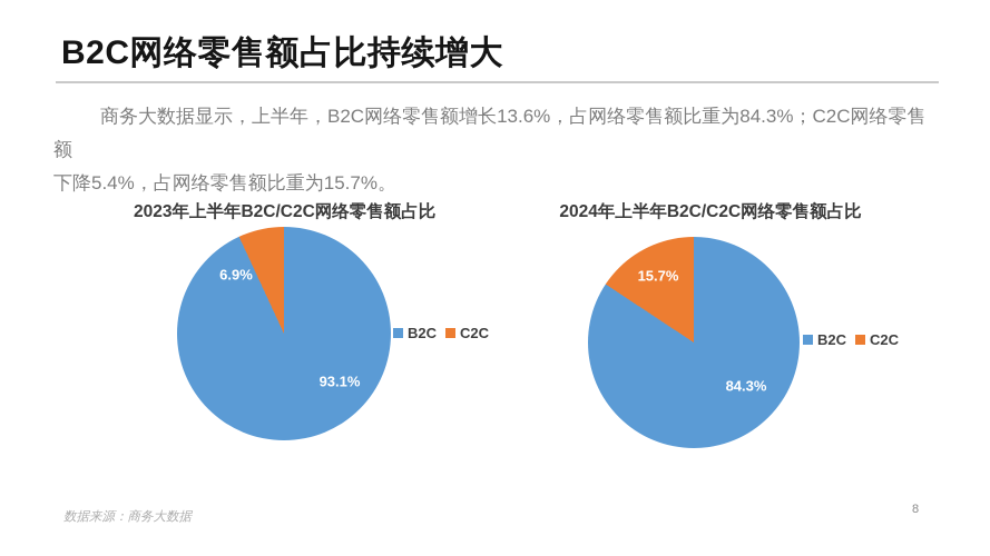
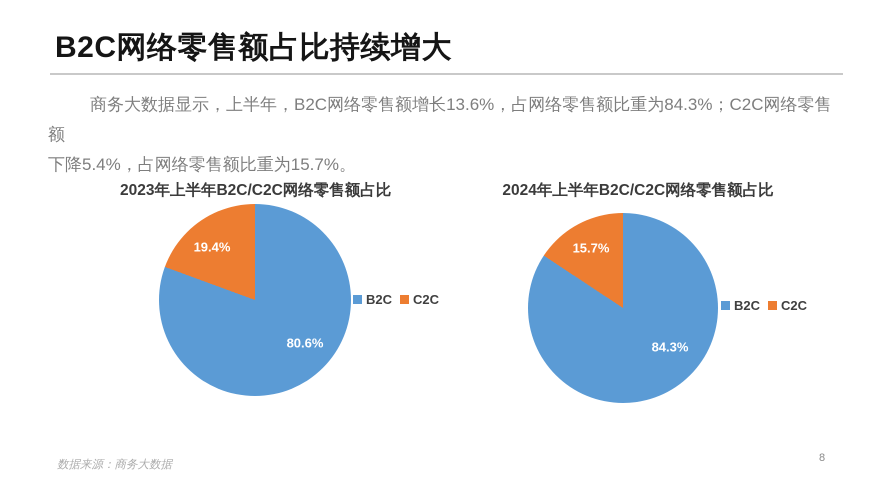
2023年上半年B2C/C2C网络零售额占比/B2C: 93.1% -> 80.6%
2023年上半年B2C/C2C网络零售额占比/C2C: 6.9% -> 19.4%
